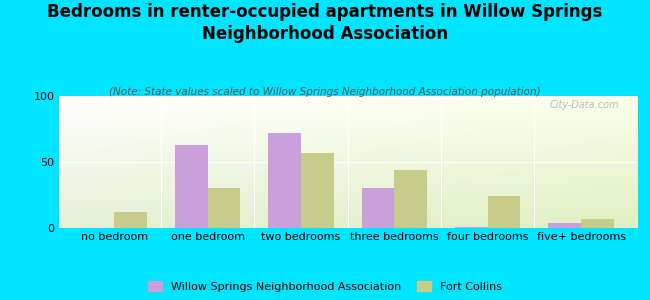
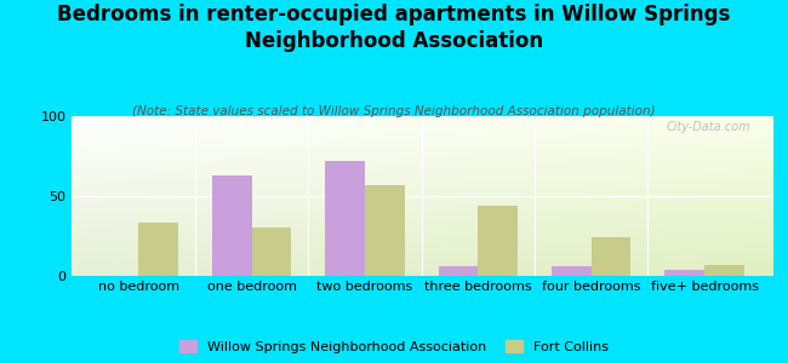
Fort Collins/no bedroom: 12 -> 33
Willow Springs Neighborhood Association/three bedrooms: 30 -> 6
Willow Springs Neighborhood Association/four bedrooms: 1 -> 6
